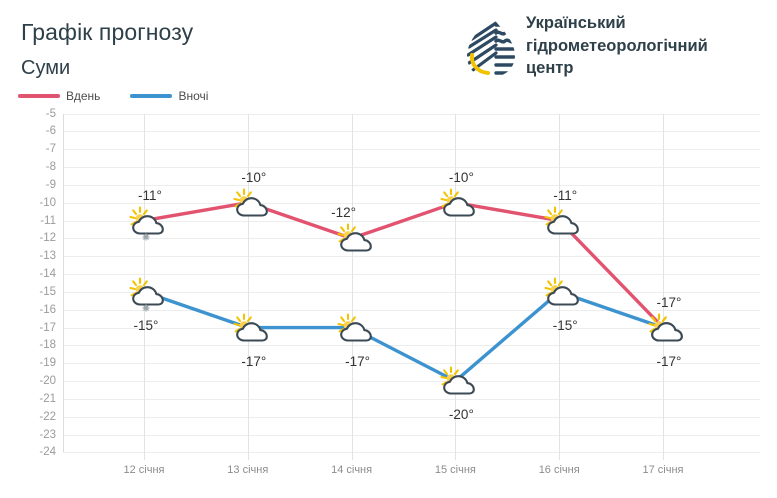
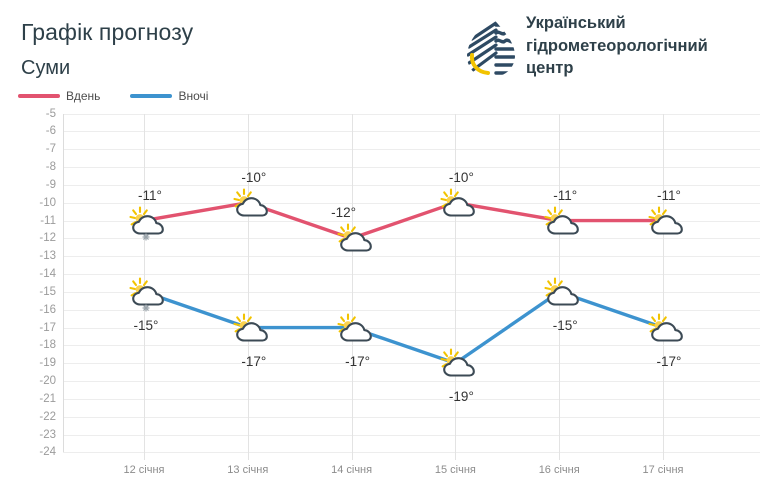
Вночі/15 січня: -20° -> -19°
Вдень/17 січня: -17° -> -11°
